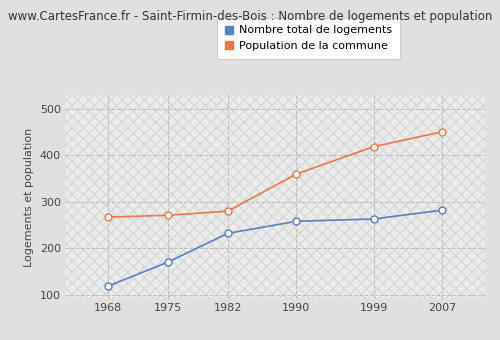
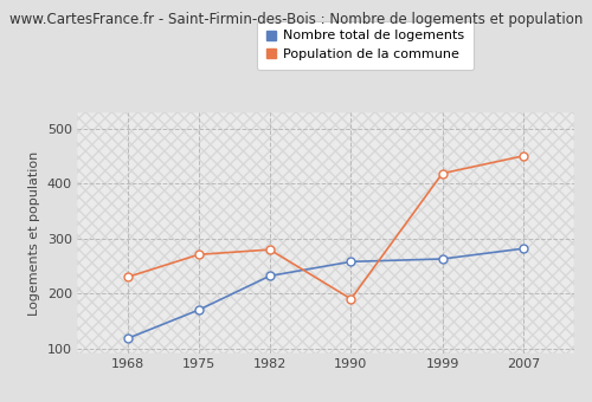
Population de la commune/1968: 267 -> 230
Population de la commune/1990: 360 -> 190
